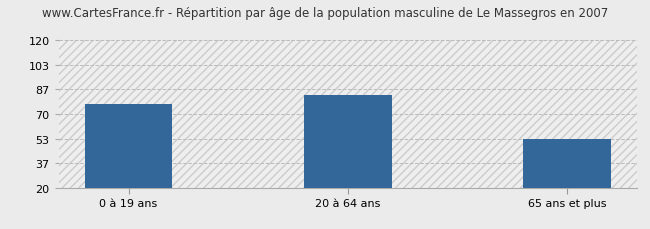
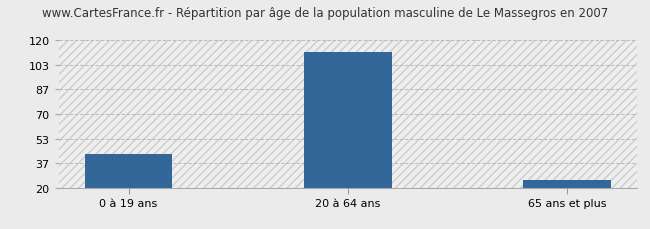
0 à 19 ans: 77 -> 43
20 à 64 ans: 83 -> 112
65 ans et plus: 53 -> 25
